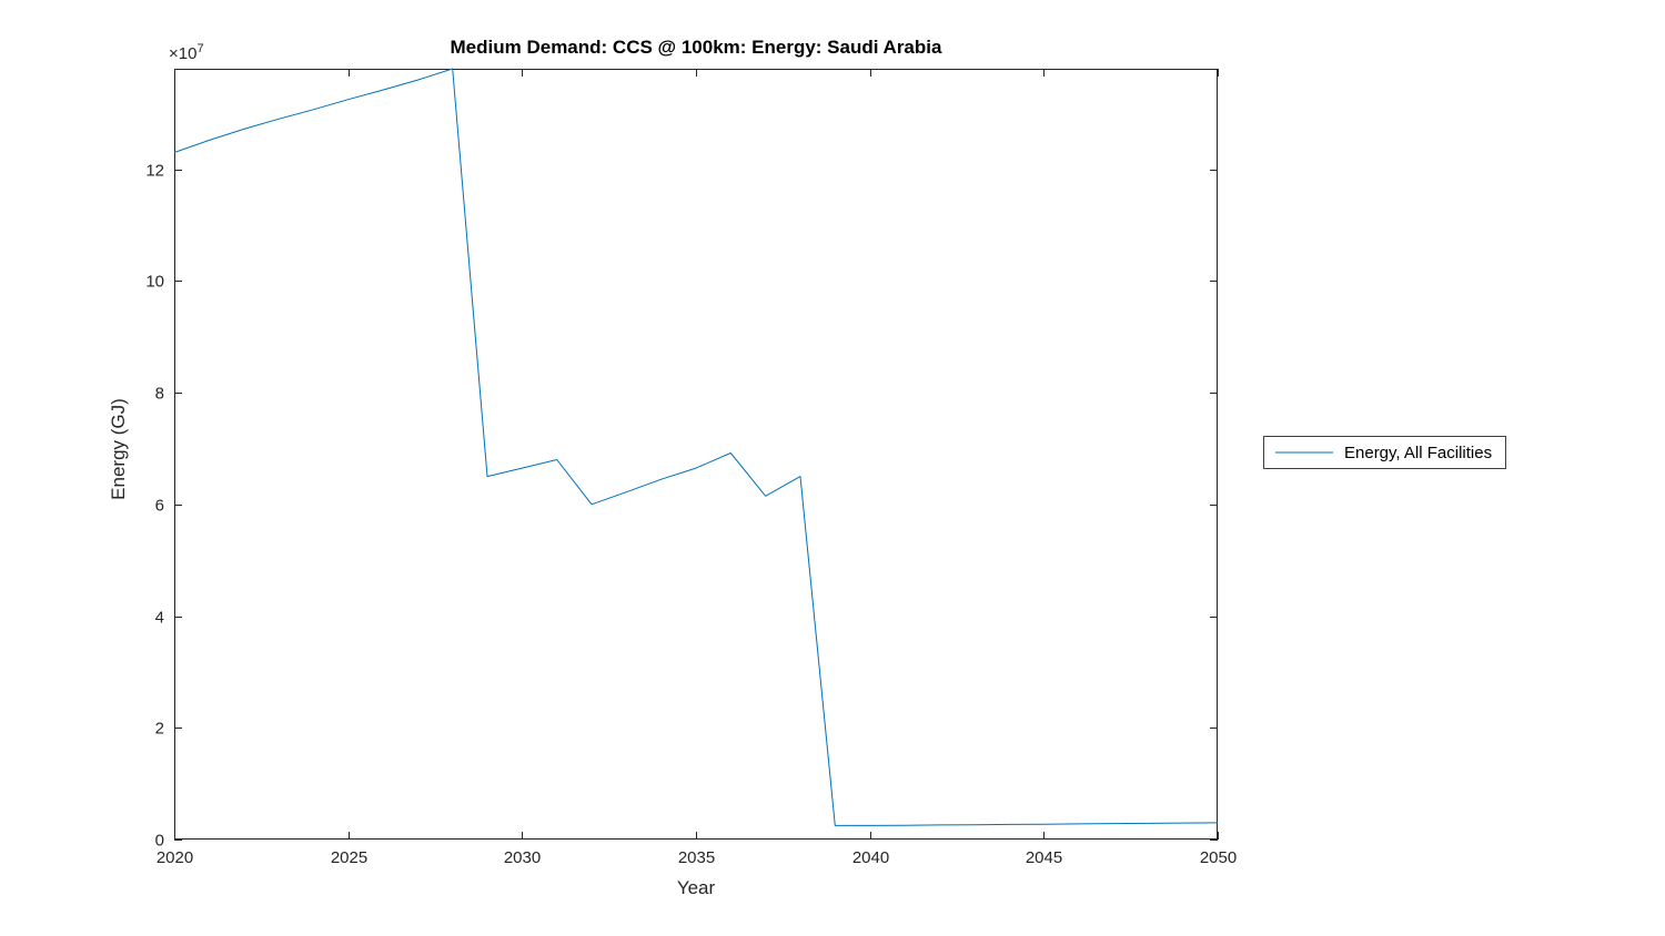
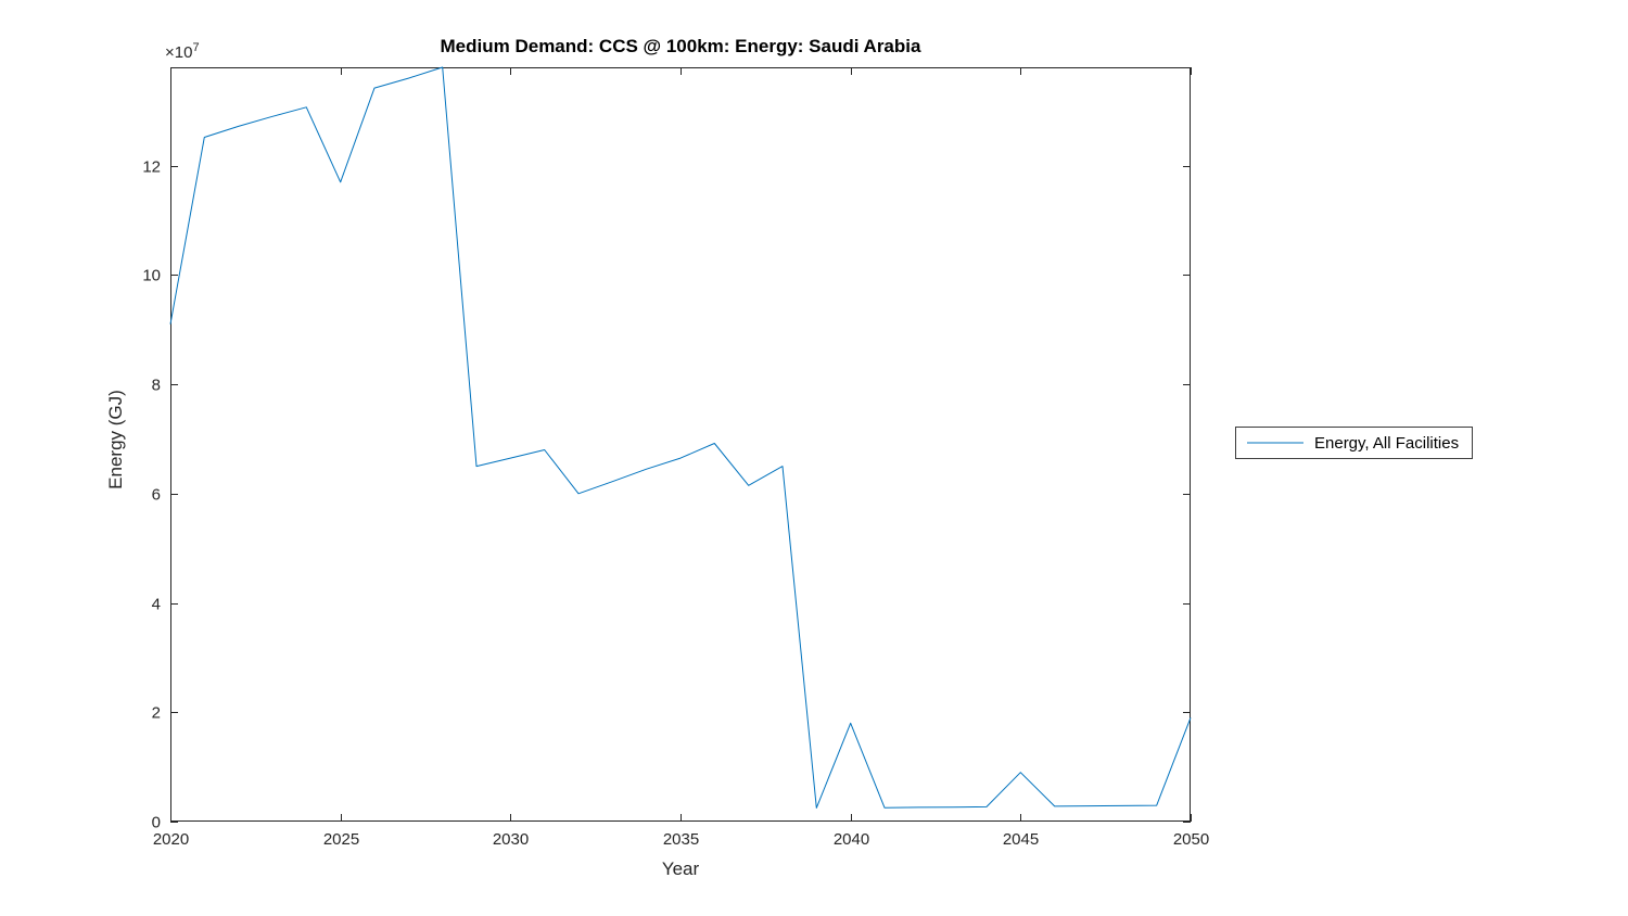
2020: 12.3 -> 9.1
2025: 13.2 -> 11.7
2040: 0.2 -> 1.8
2045: 0.3 -> 0.9
2050: 0.3 -> 1.9
